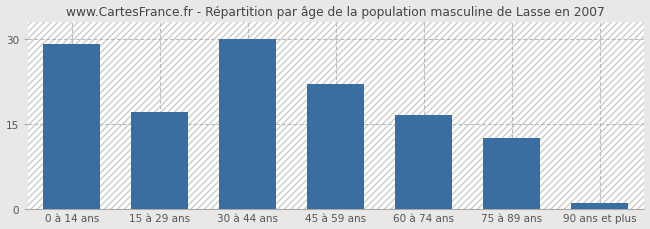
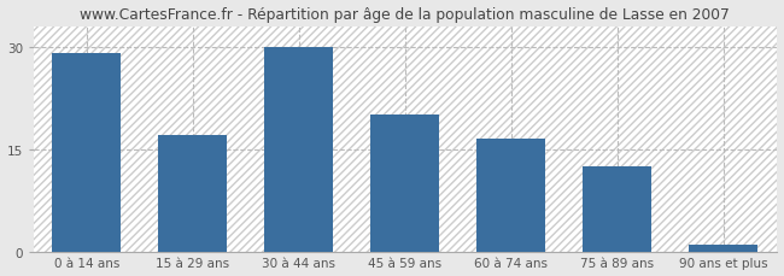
45 à 59 ans: 22.0 -> 20.0
